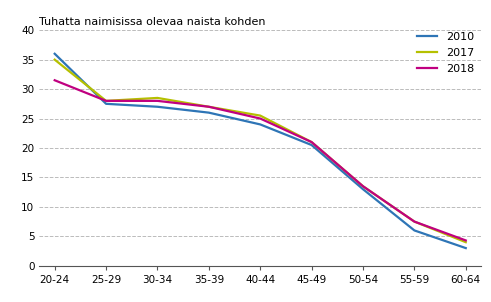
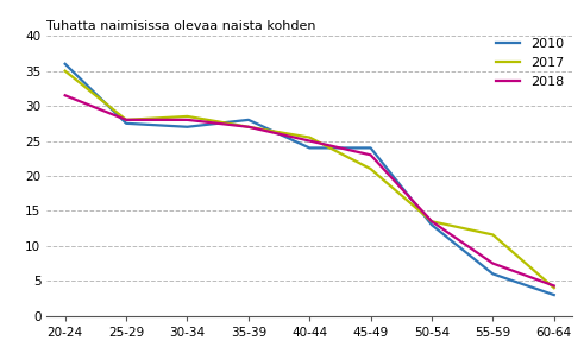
2010/35-39: 26.0 -> 28.0
2010/45-49: 20.5 -> 24.0
2018/45-49: 21.0 -> 23.0
2017/55-59: 7.5 -> 11.6
